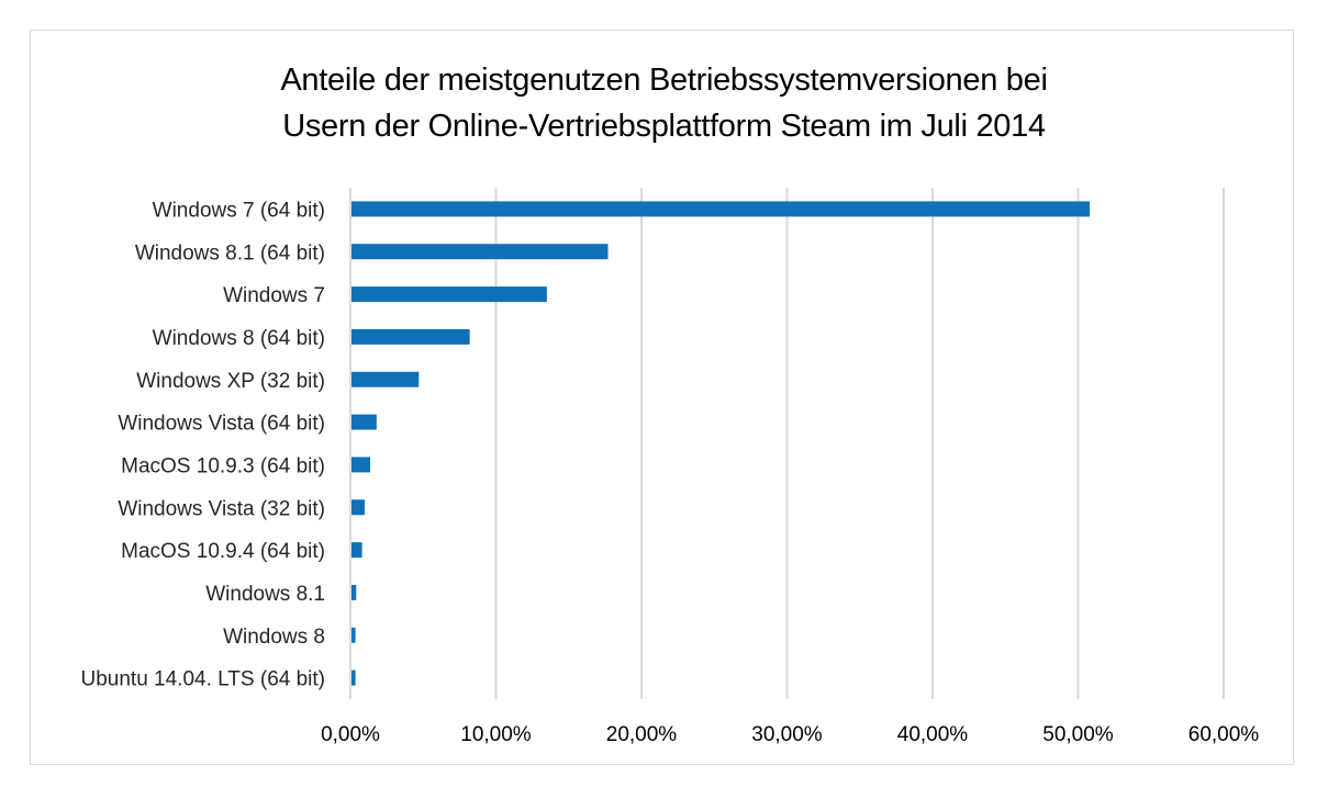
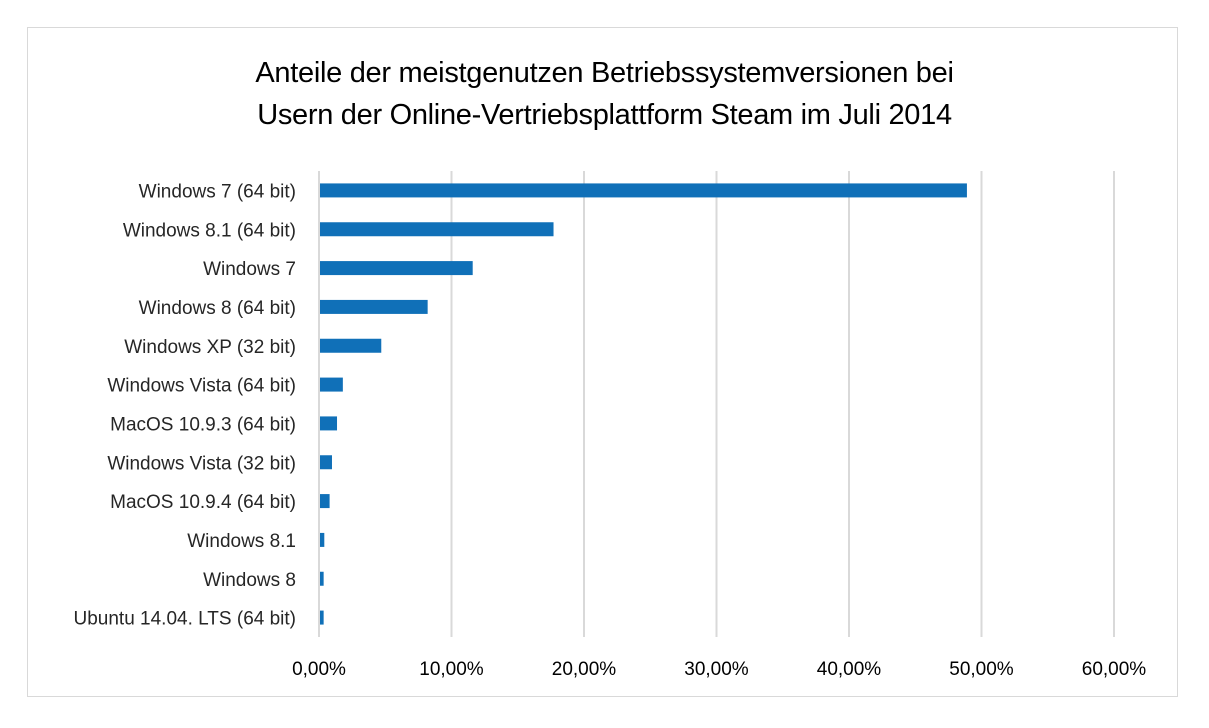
Windows 7 (64 bit): 50,8% -> 48,9%
Windows 7: 13,5% -> 11,6%
